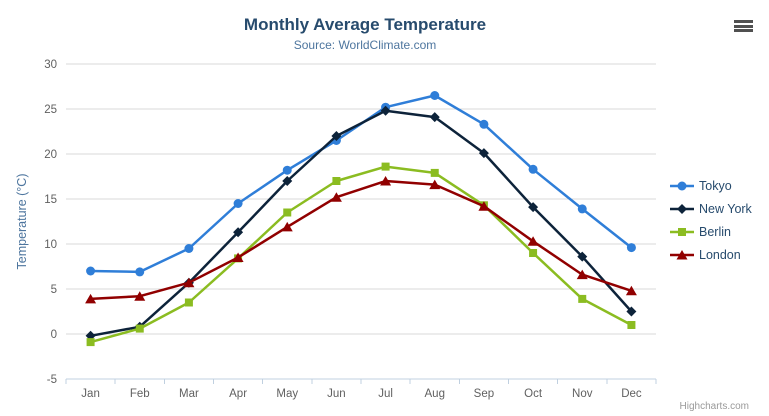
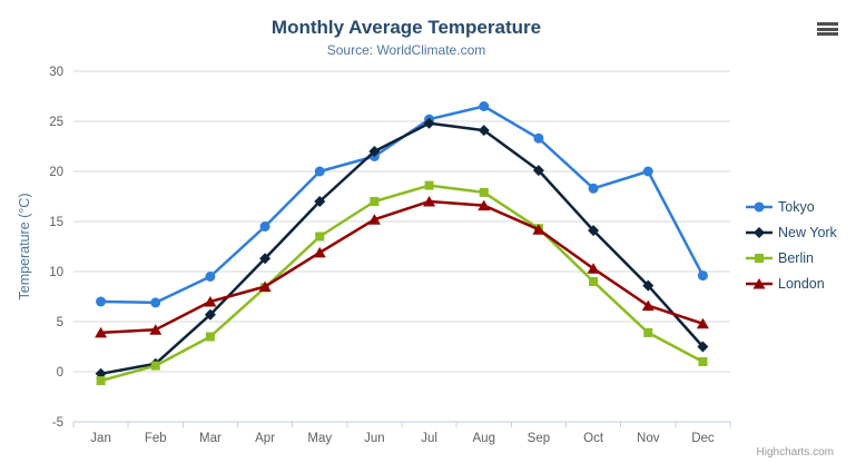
London/Mar: 6 -> 7
Tokyo/May: 18 -> 20
Tokyo/Nov: 14 -> 20
